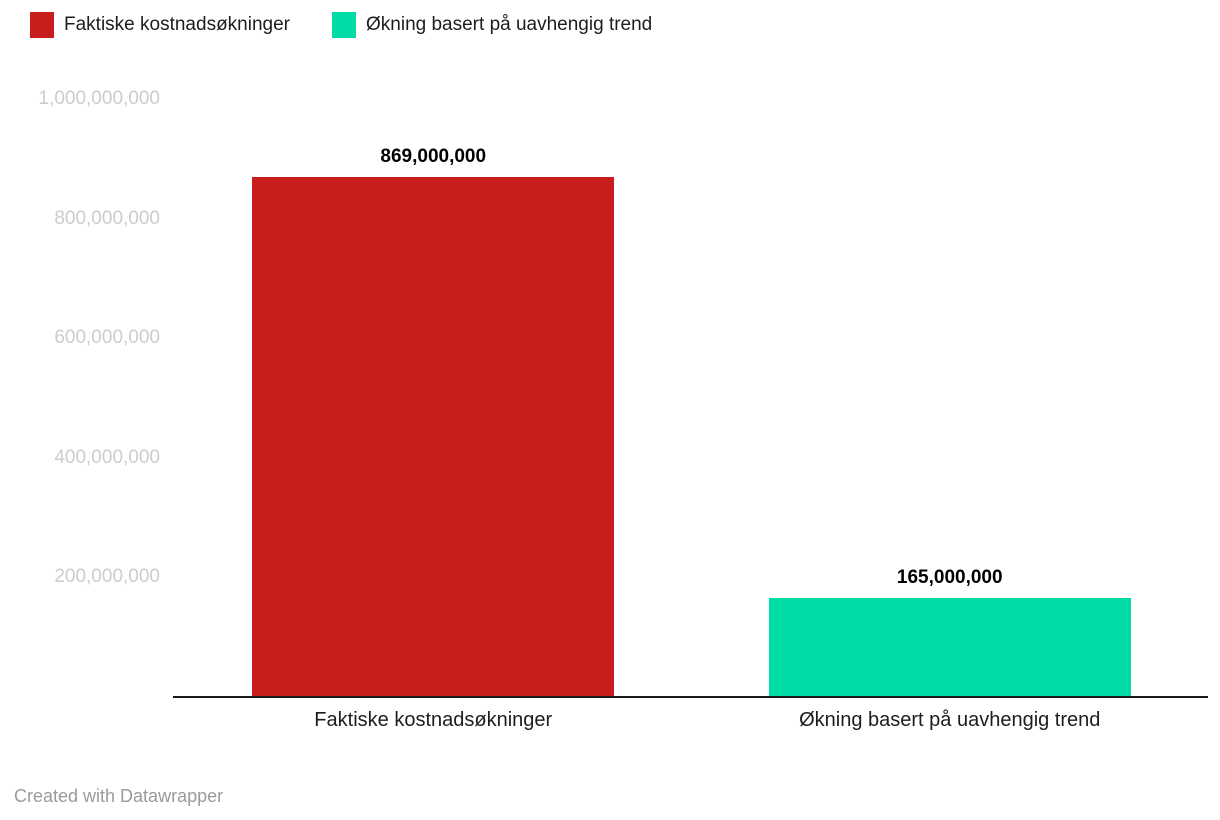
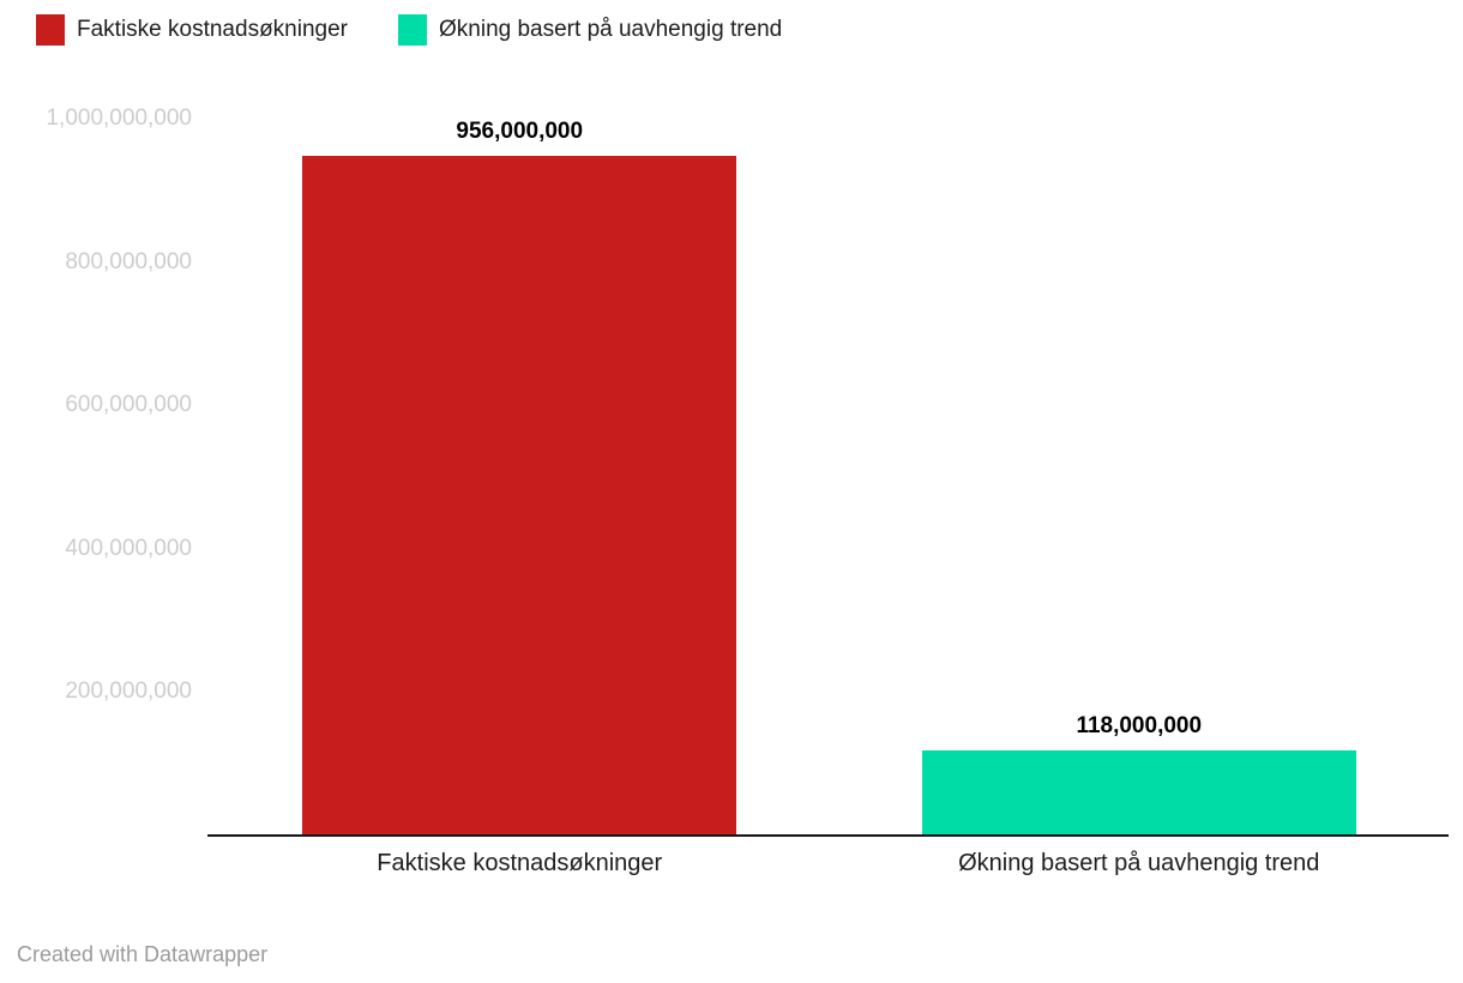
Faktiske kostnadsøkninger: 869,000,000 -> 956,000,000
Økning basert på uavhengig trend: 165,000,000 -> 118,000,000
